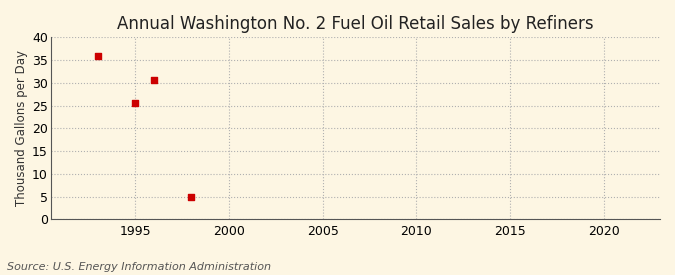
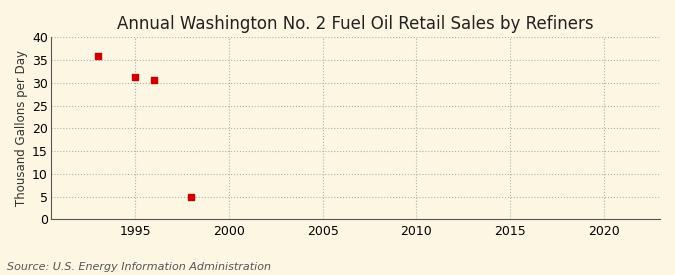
1995: 25.5 -> 31.3
